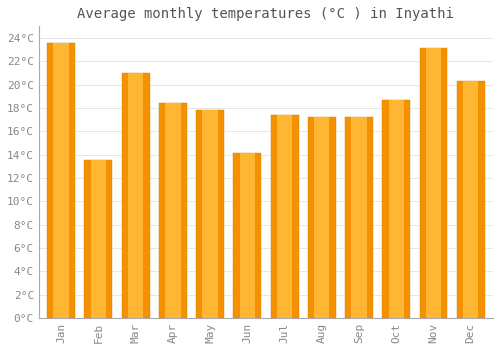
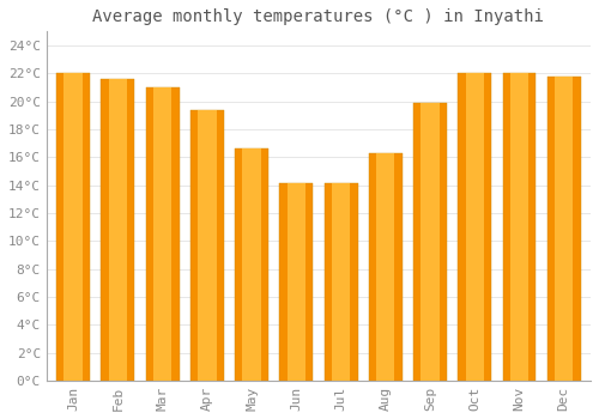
Jan: 23.6°C -> 22.0°C
Feb: 13.5°C -> 21.6°C
Apr: 18.4°C -> 19.4°C
May: 17.8°C -> 16.6°C
Jul: 17.4°C -> 14.1°C
Aug: 17.2°C -> 16.3°C
Sep: 17.2°C -> 19.9°C
Oct: 18.7°C -> 22.0°C
Nov: 23.1°C -> 22.0°C
Dec: 20.3°C -> 21.8°C
